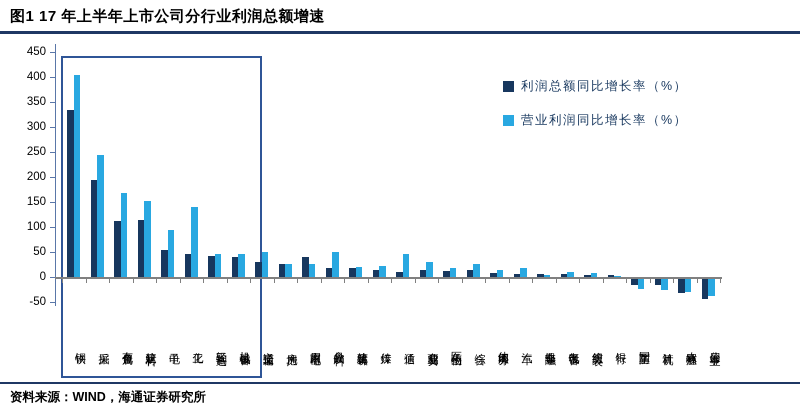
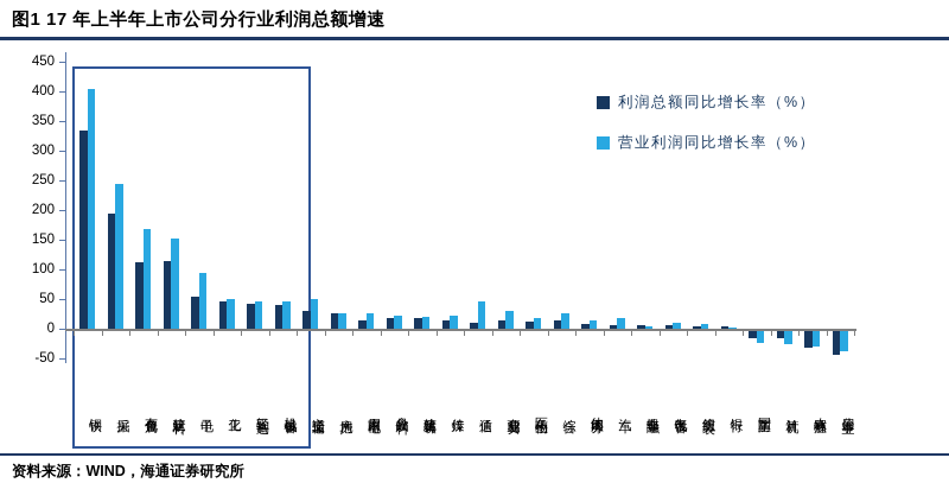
营业利润同比增长率（%）/化工: 140 -> 50
利润总额同比增长率（%）/家用电器: 40 -> 10
营业利润同比增长率（%）/食品饮料: 50 -> 20
